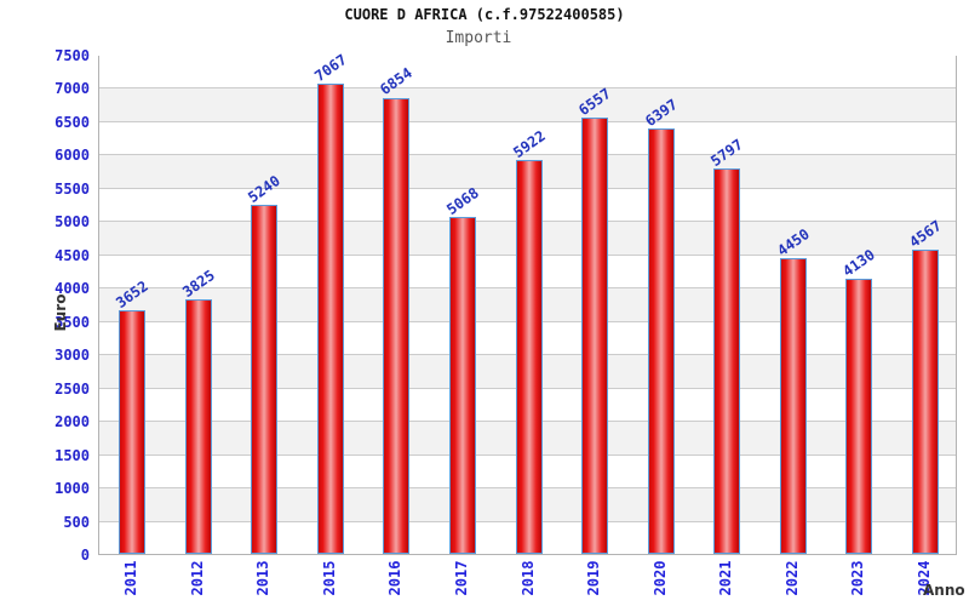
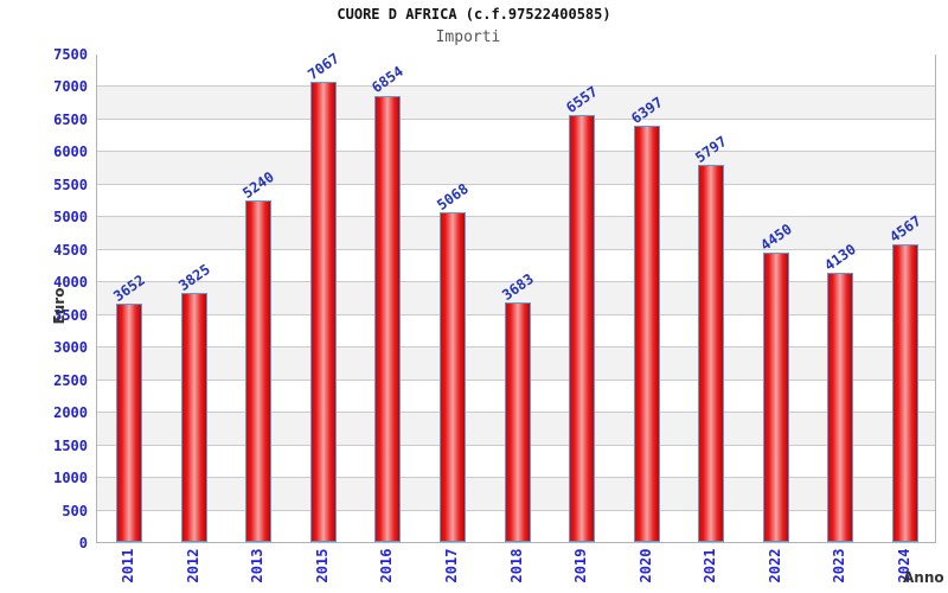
2018: 5922 -> 3683
